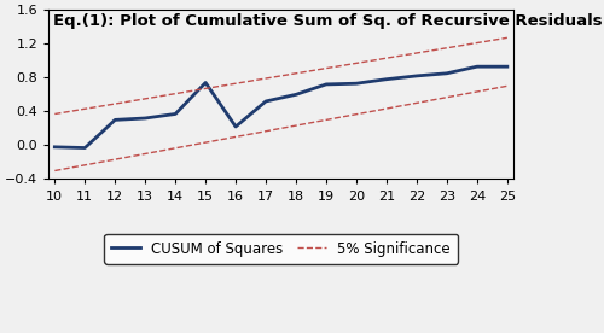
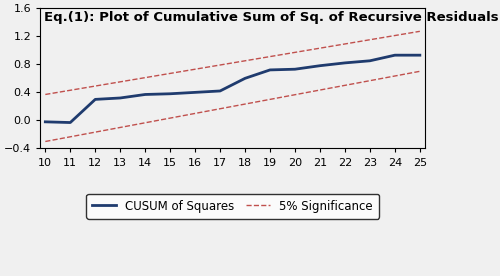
15: 0.74 -> 0.38
16: 0.22 -> 0.40
17: 0.52 -> 0.42
